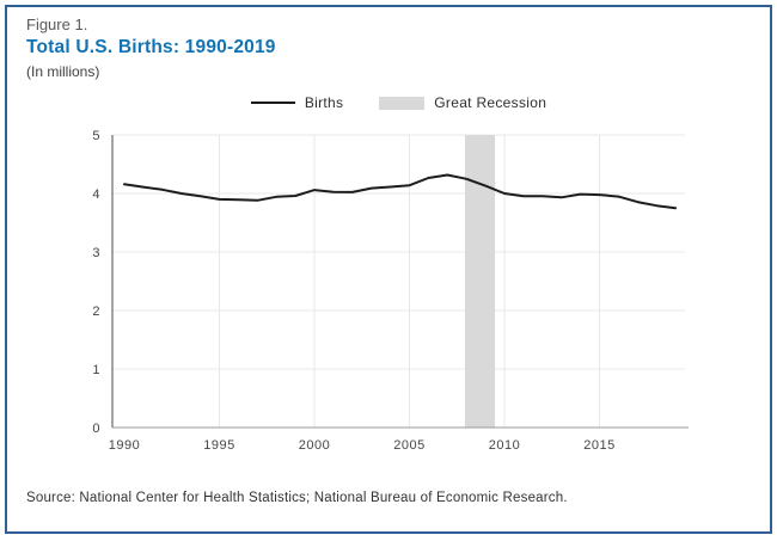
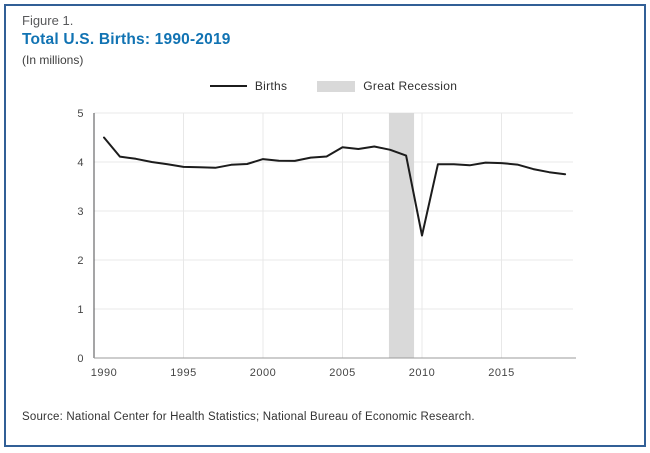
1990: 4.2 -> 4.5
2005: 4.1 -> 4.3
2010: 4.0 -> 2.5
